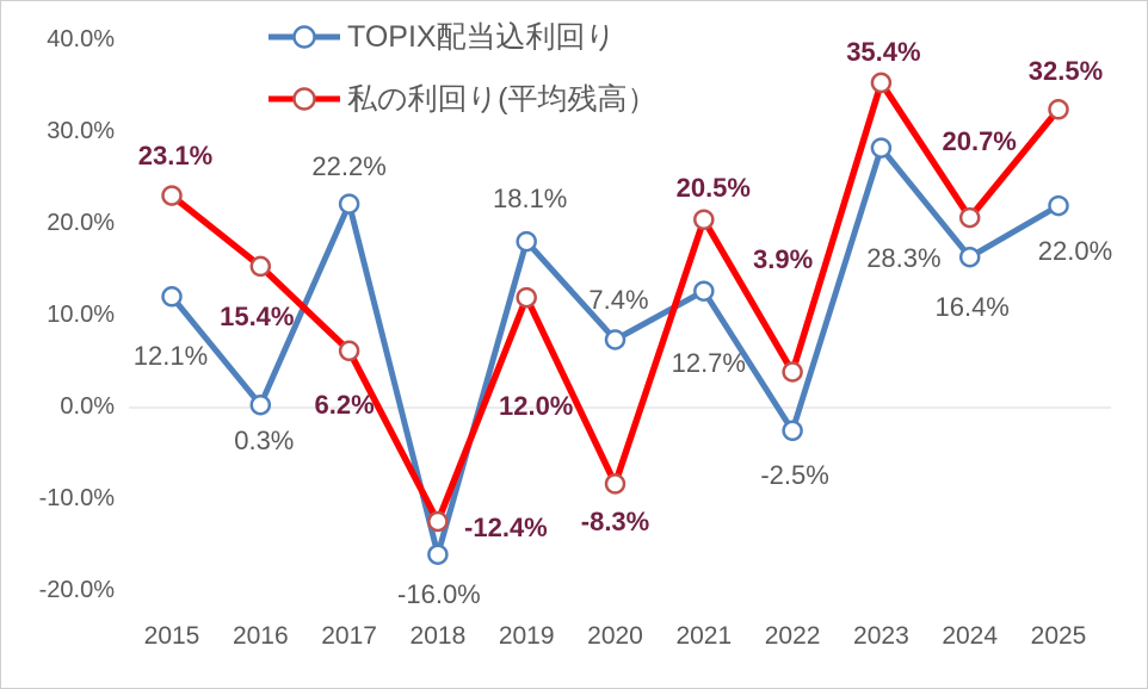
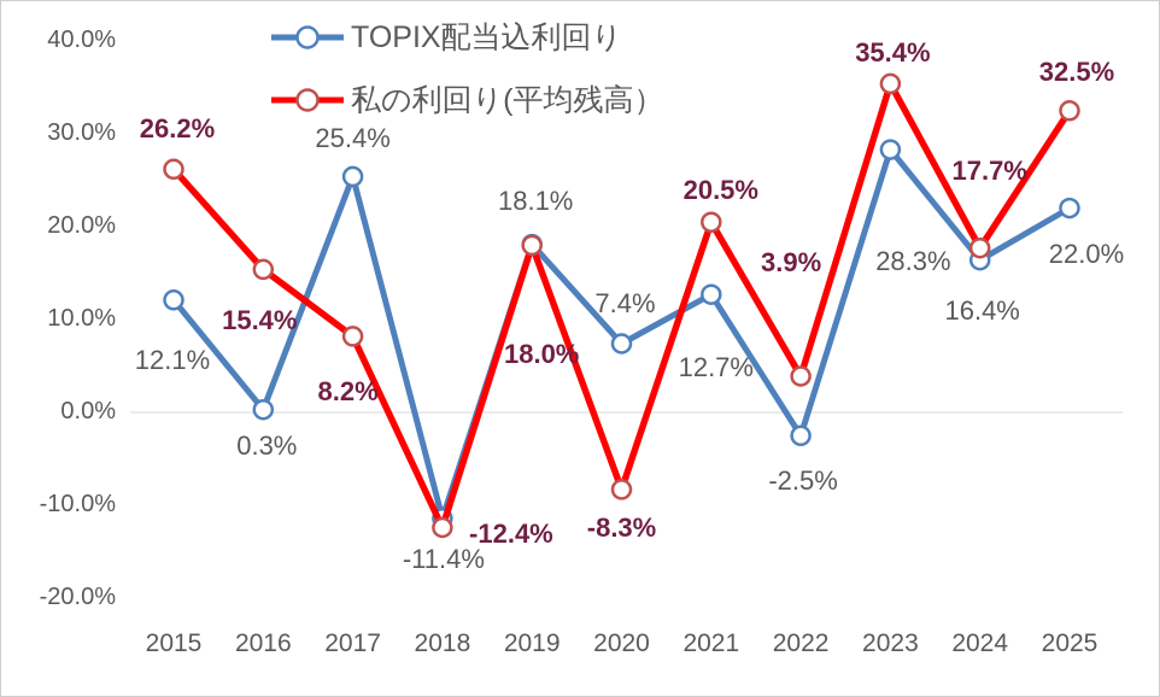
私の利回り(平均残高）/2015: 23.1% -> 26.2%
TOPIX配当込利回り/2017: 22.2% -> 25.4%
私の利回り(平均残高）/2017: 6.2% -> 8.2%
TOPIX配当込利回り/2018: -16.0% -> -11.4%
私の利回り(平均残高）/2019: 12.0% -> 18.0%
私の利回り(平均残高）/2024: 20.7% -> 17.7%
